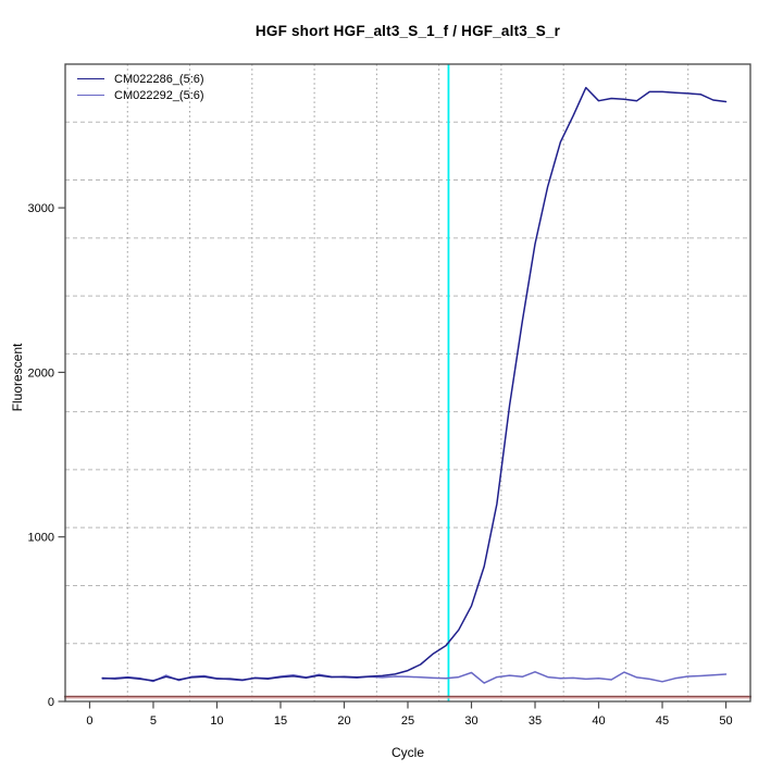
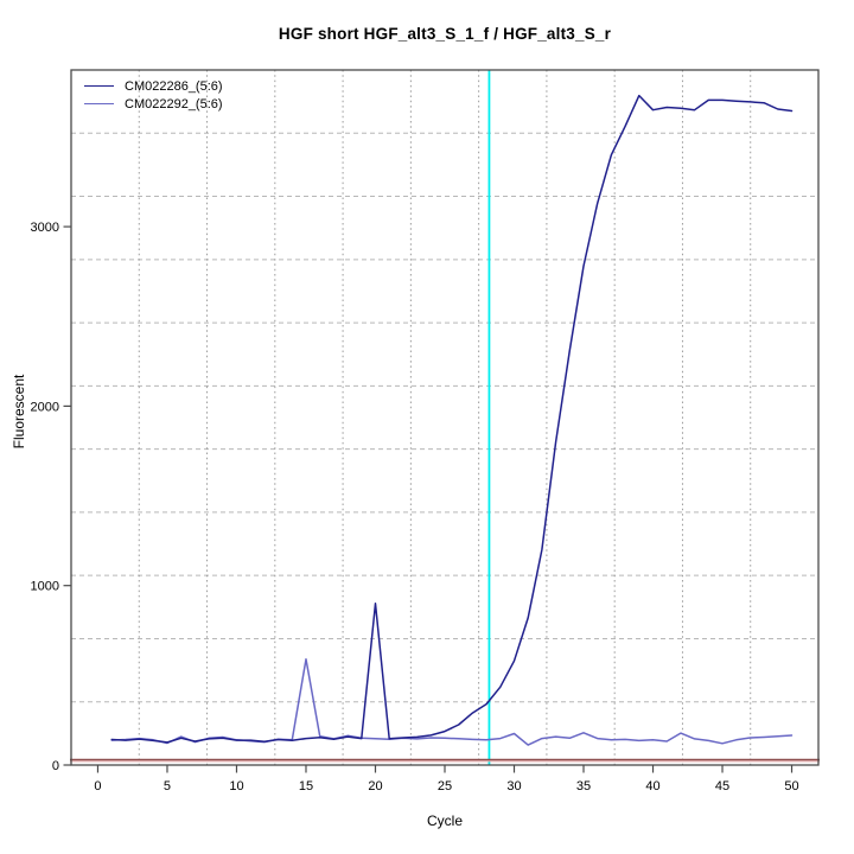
CM022292_(5:6)/15: 150 -> 590
CM022286_(5:6)/20: 150 -> 900
